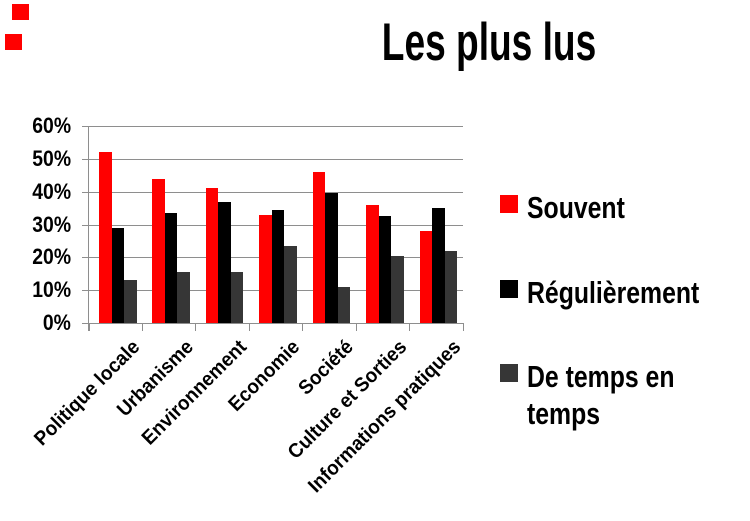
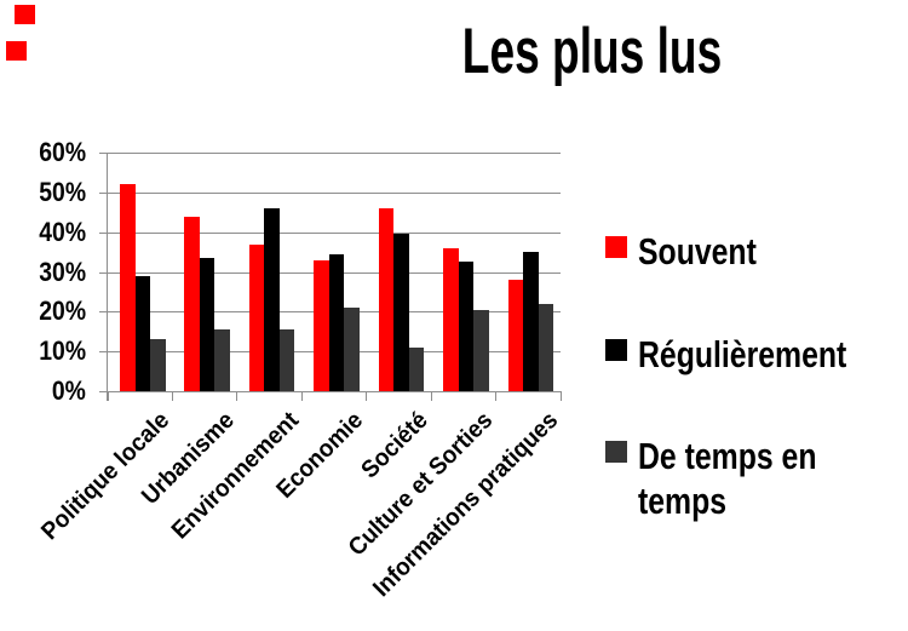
Souvent/Environnement: 41% -> 37%
Régulièrement/Environnement: 37% -> 46%
De temps en temps/Economie: 24% -> 21%
